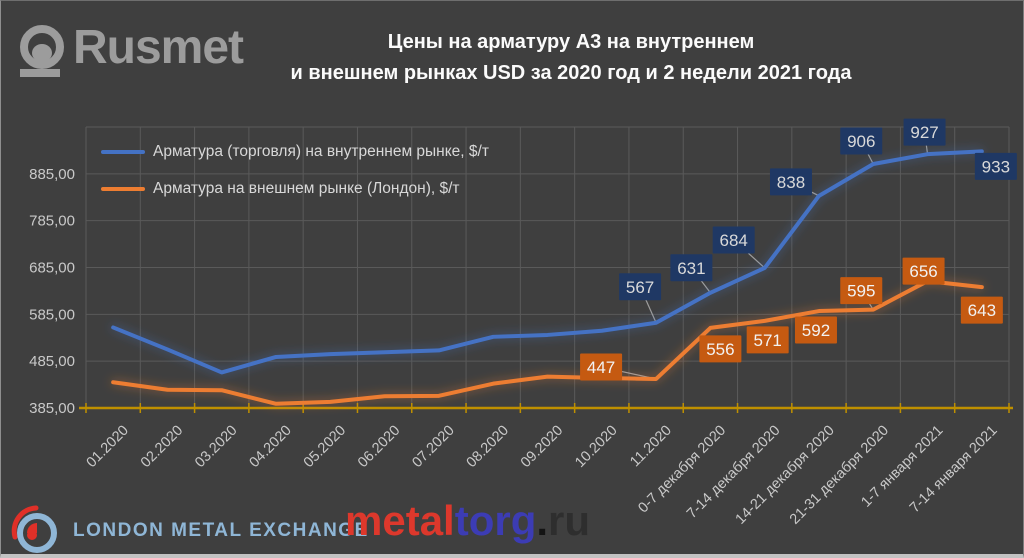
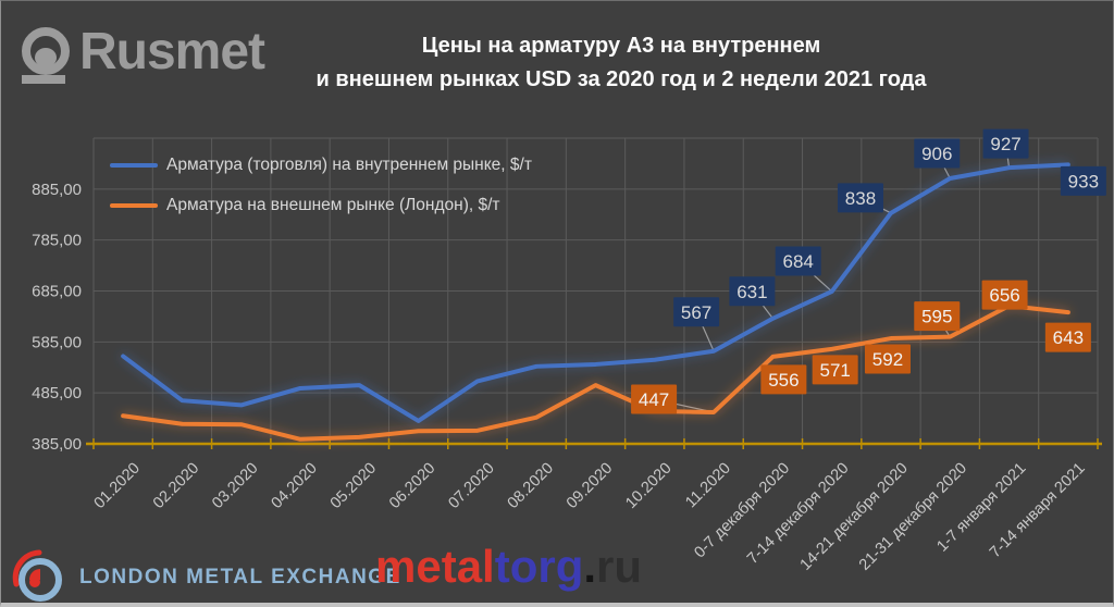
Арматура (торговля) на внутреннем рынке, $/т/02.2020: 510 -> 470
Арматура (торговля) на внутреннем рынке, $/т/06.2020: 500 -> 430
Арматура на внешнем рынке (Лондон), $/т/09.2020: 450 -> 500
